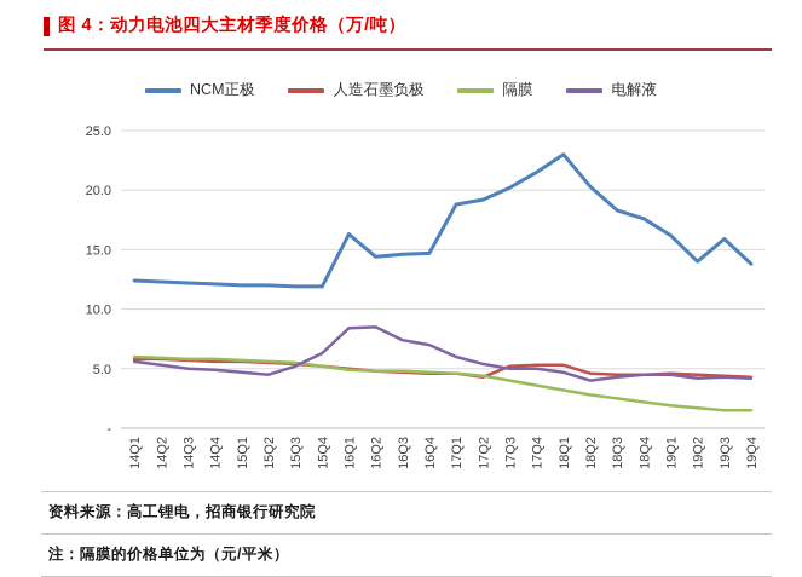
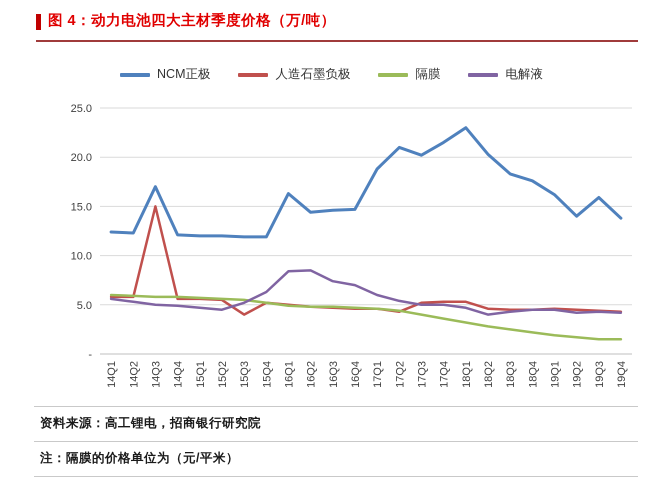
NCM正极/14Q3: 12 -> 17
人造石墨负极/14Q3: 6 -> 15
人造石墨负极/15Q3: 5 -> 4
NCM正极/17Q2: 19 -> 21
